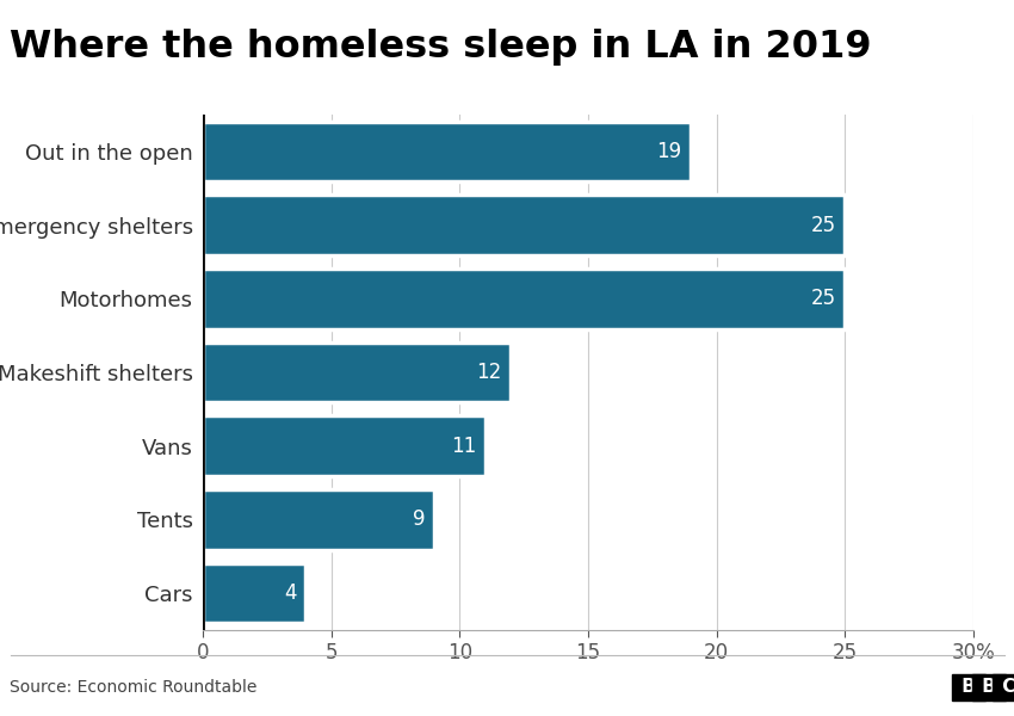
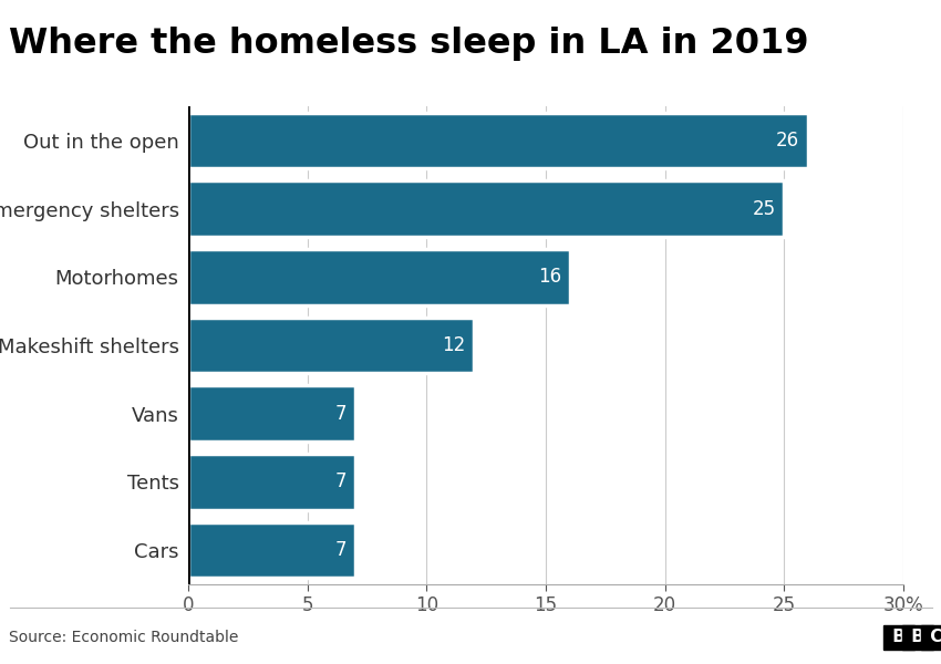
Out in the open: 19 -> 26
Motorhomes: 25 -> 16
Vans: 11 -> 7
Tents: 9 -> 7
Cars: 4 -> 7
